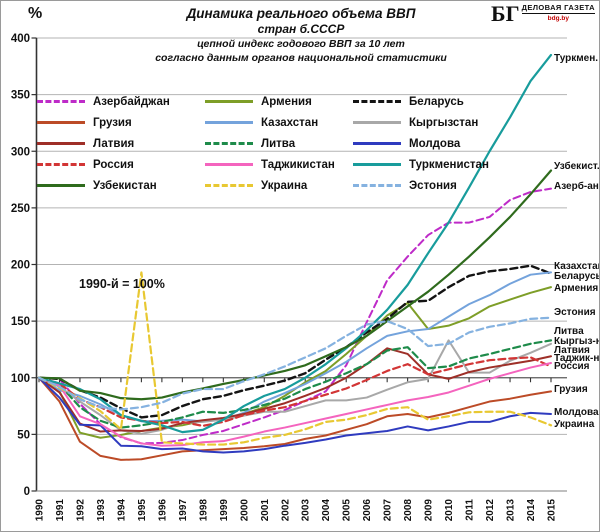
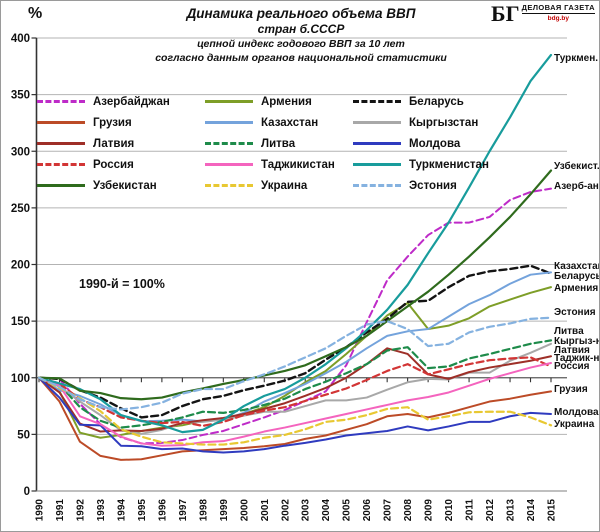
Украина/1995: 193 -> 48
Кыргызстан/2010: 133 -> 98
